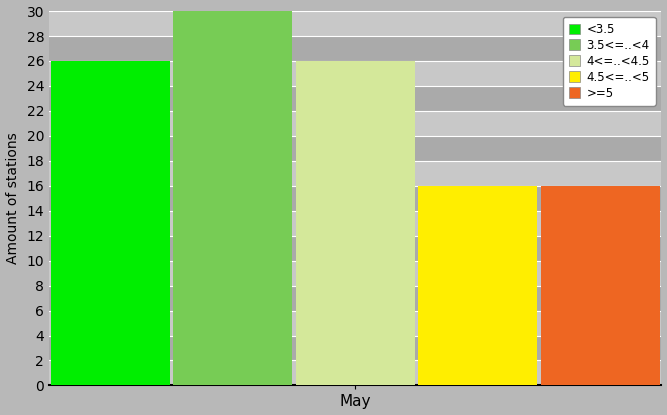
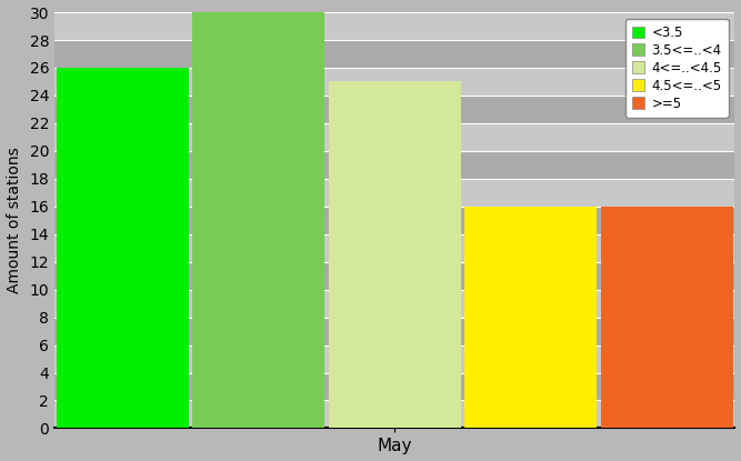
May: 26 -> 25
